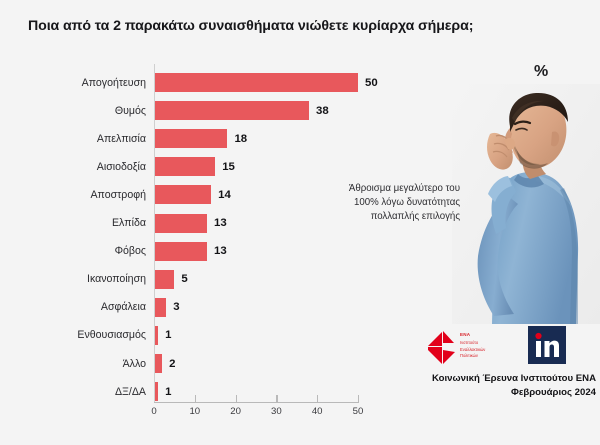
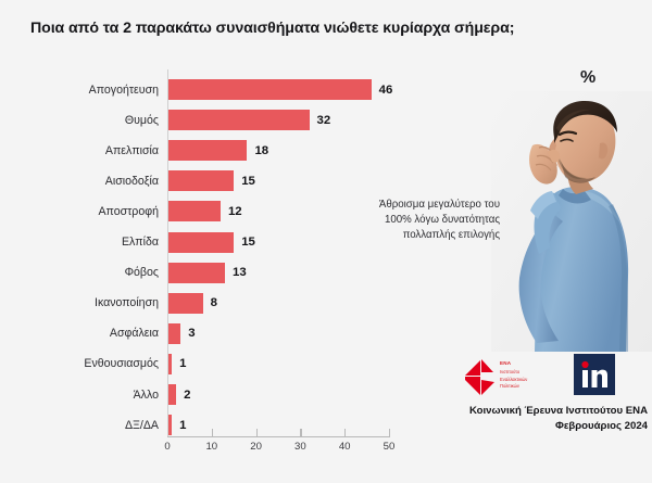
Απογοήτευση: 50 -> 46
Θυμός: 38 -> 32
Αποστροφή: 14 -> 12
Ελπίδα: 13 -> 15
Ικανοποίηση: 5 -> 8
